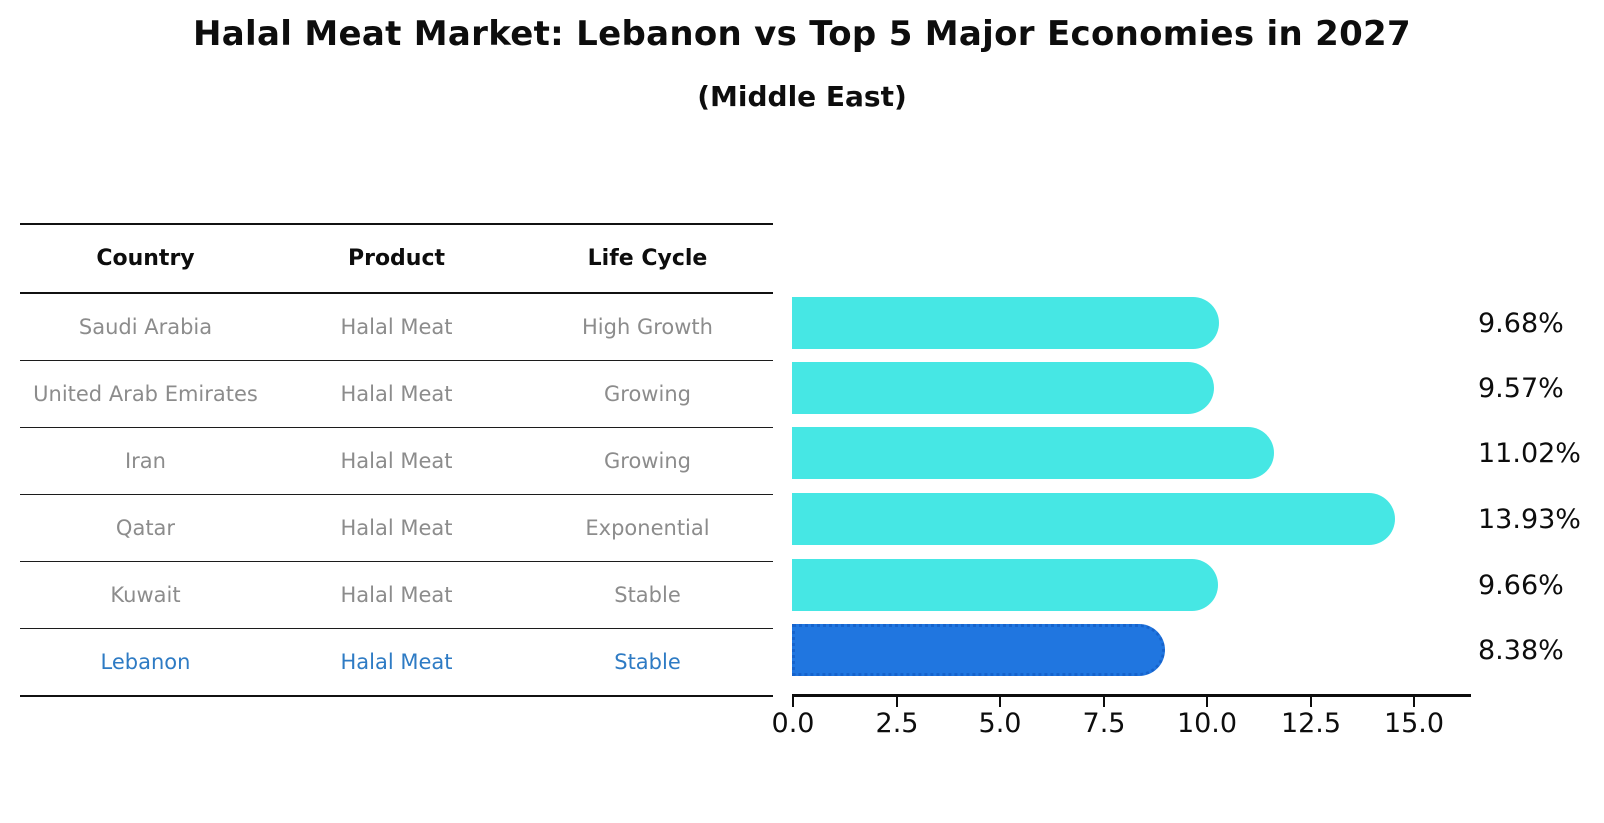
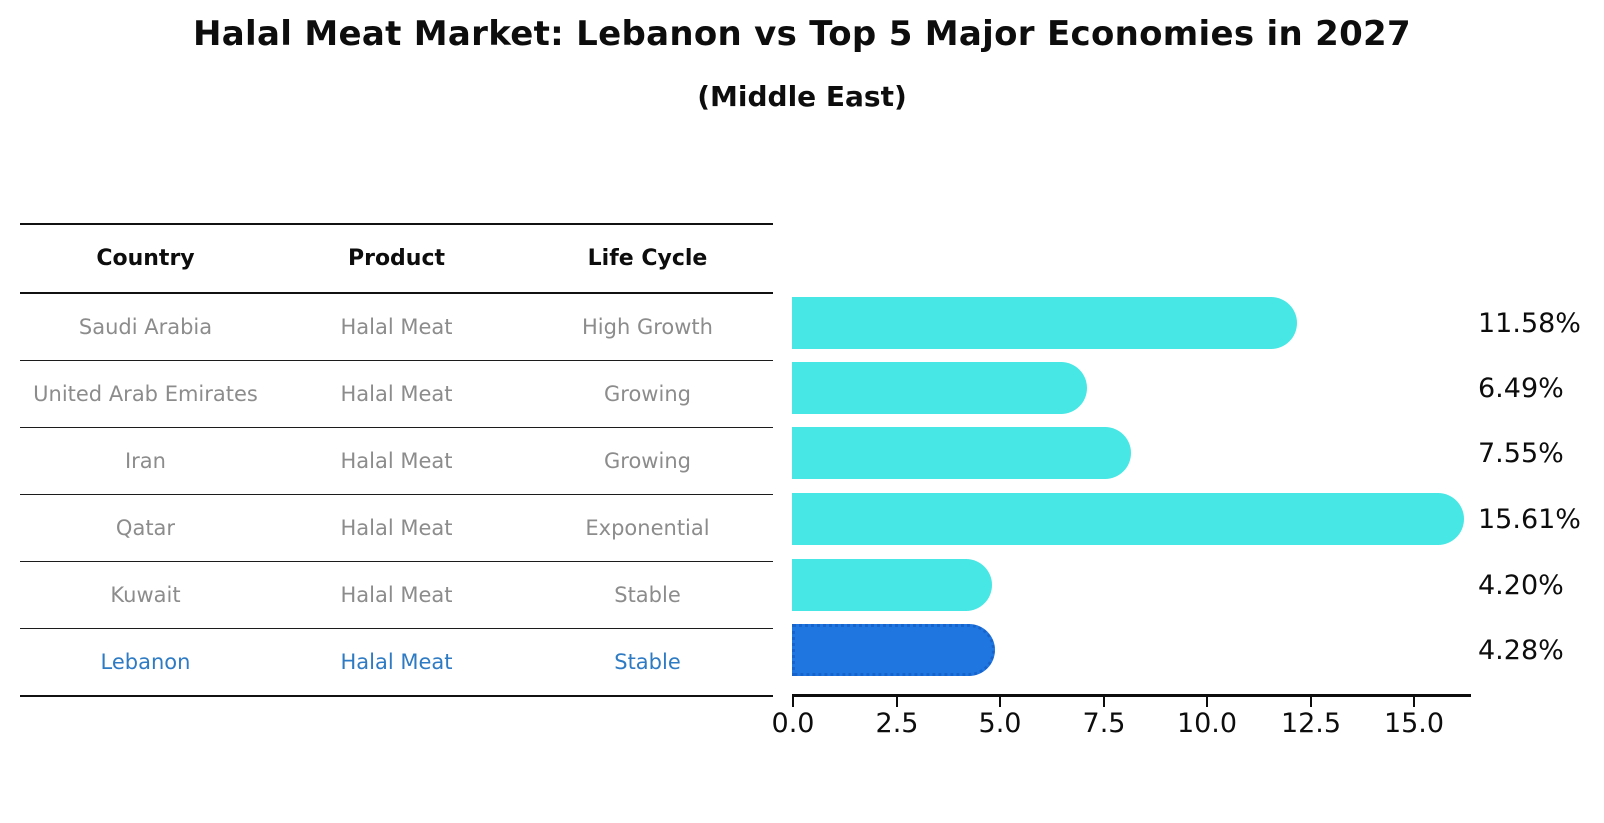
Saudi Arabia: 9.68% -> 11.58%
United Arab Emirates: 9.57% -> 6.49%
Iran: 11.02% -> 7.55%
Qatar: 13.93% -> 15.61%
Kuwait: 9.66% -> 4.20%
Lebanon: 8.38% -> 4.28%
